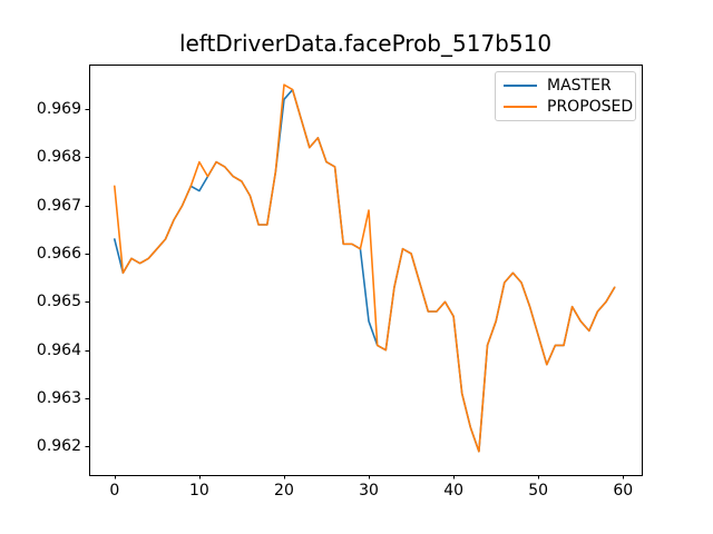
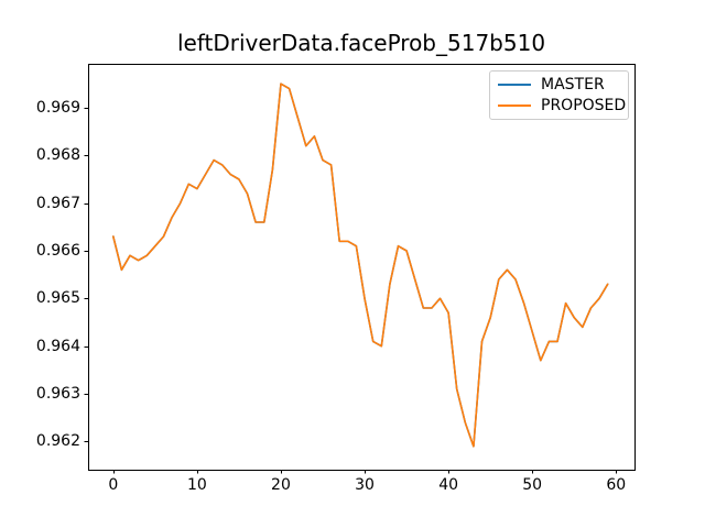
PROPOSED/0: 0.9674 -> 0.9663
PROPOSED/10: 0.9679 -> 0.9673
MASTER/20: 0.9692 -> 0.9695
MASTER/30: 0.9646 -> 0.9650
PROPOSED/30: 0.9669 -> 0.9650
